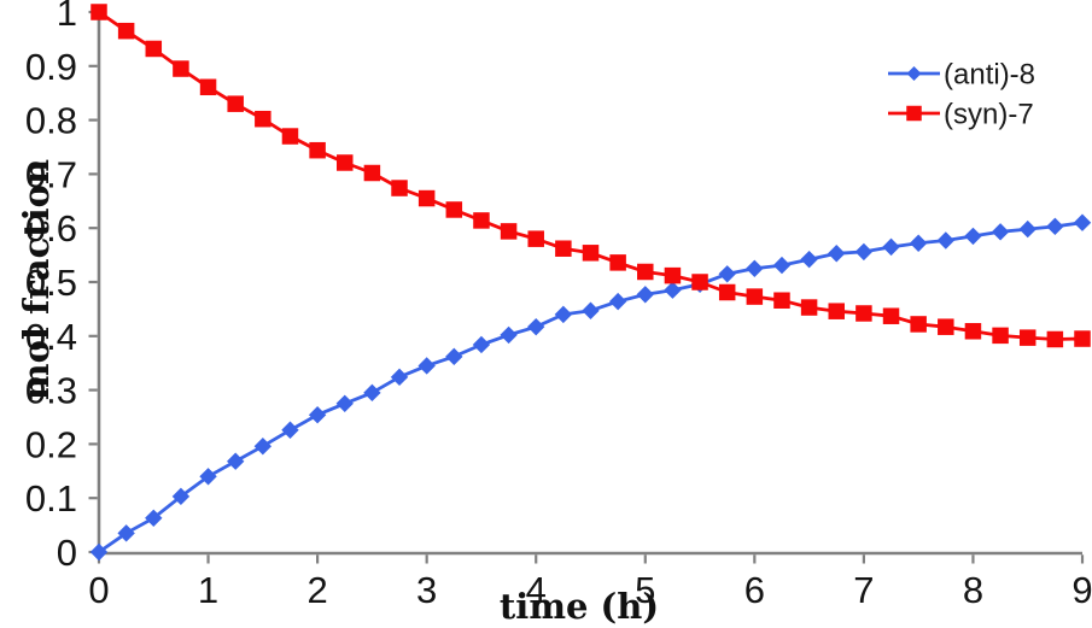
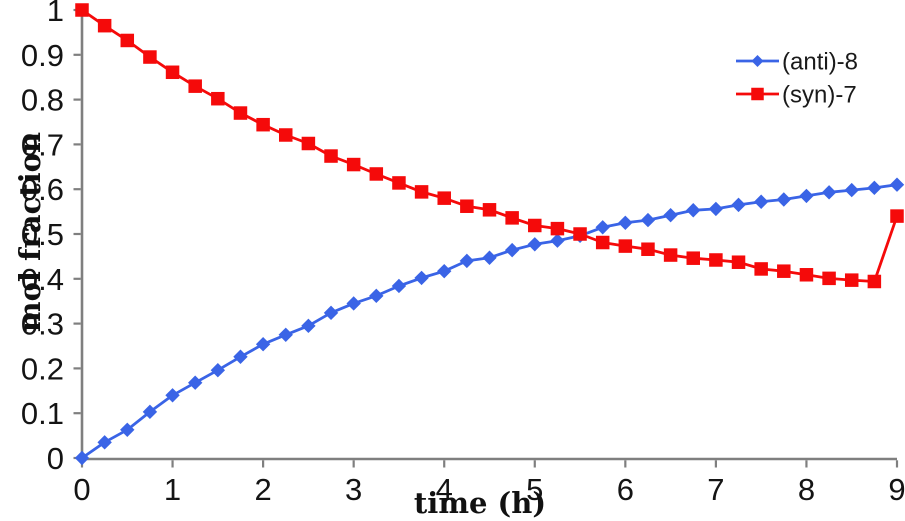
(syn)-7/9: 0.40 -> 0.54
